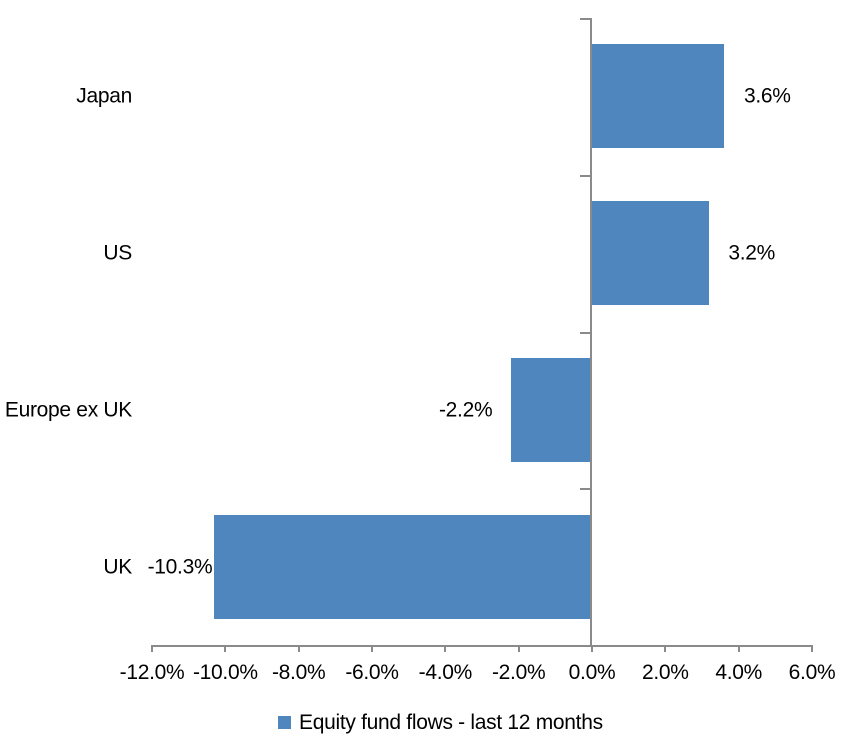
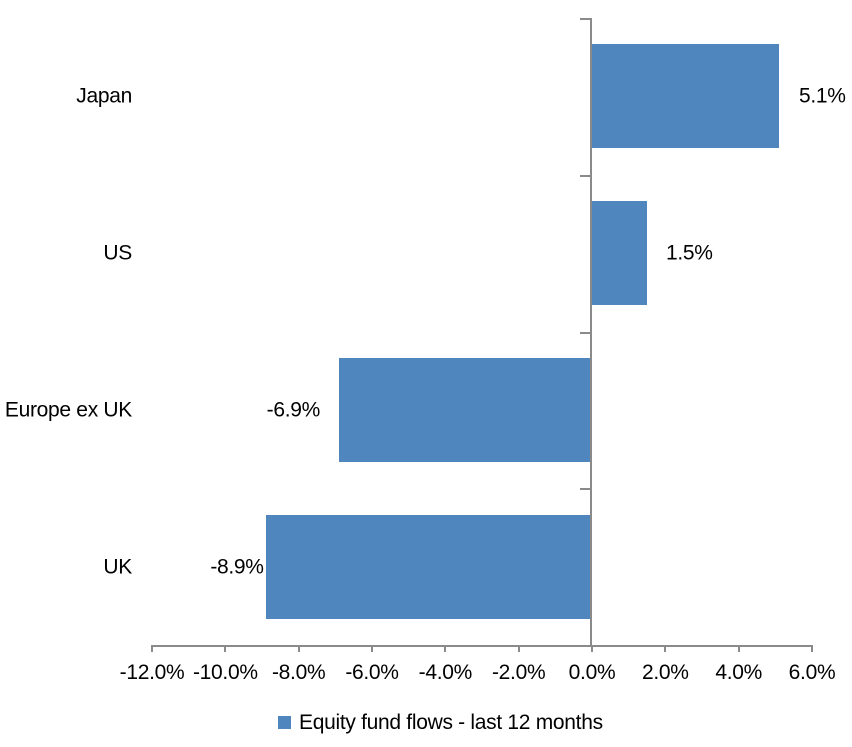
Japan: 3.6% -> 5.1%
US: 3.2% -> 1.5%
Europe ex UK: -2.2% -> -6.9%
UK: -10.3% -> -8.9%
